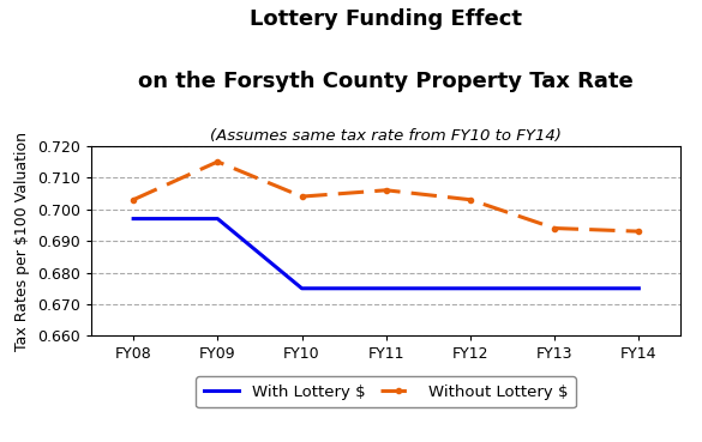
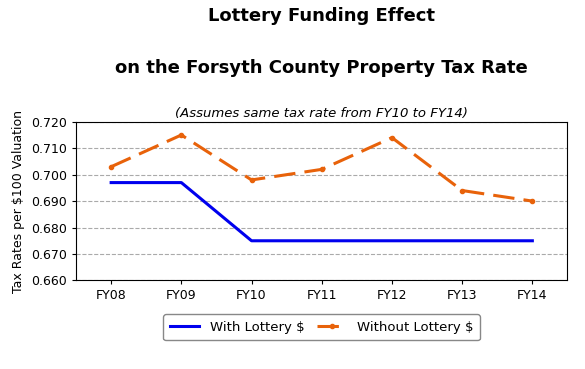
Without Lottery $/FY10: 0.704 -> 0.698
Without Lottery $/FY11: 0.706 -> 0.702
Without Lottery $/FY12: 0.703 -> 0.714
Without Lottery $/FY14: 0.693 -> 0.690
